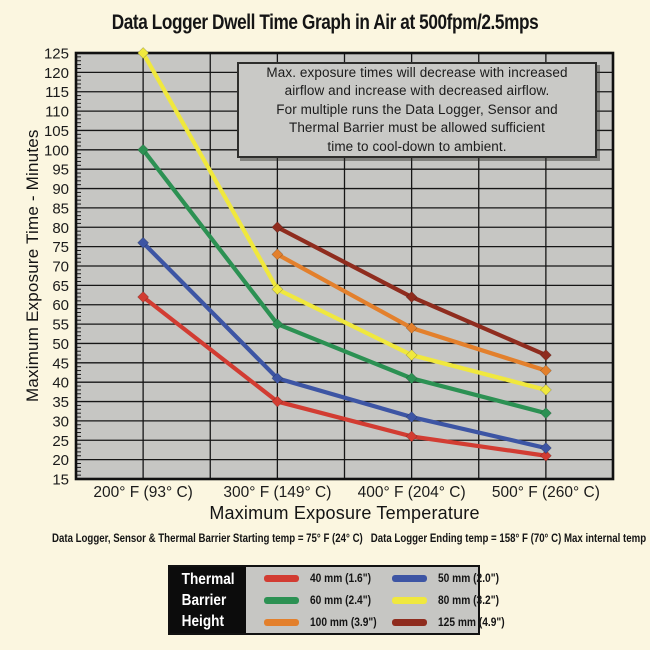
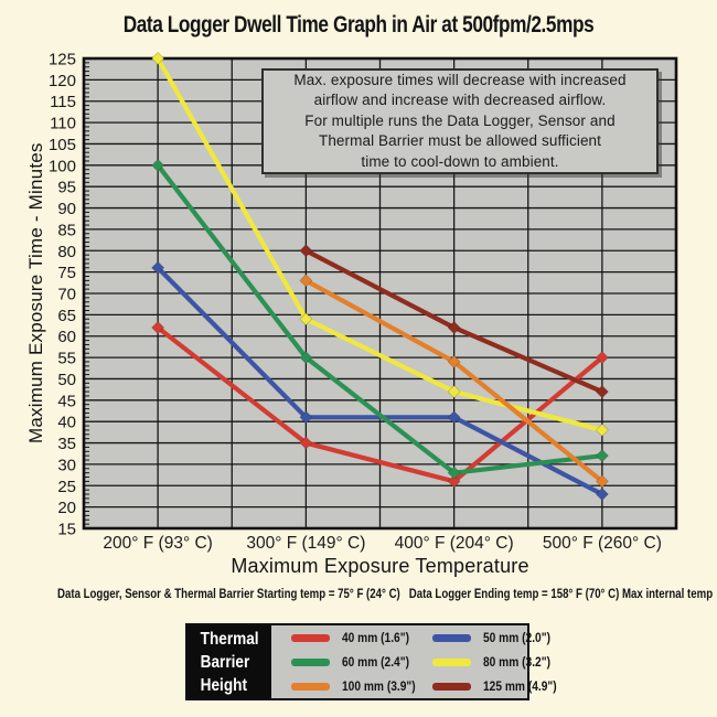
50 mm (2.0")/400° F (204° C): 31 -> 41
60 mm (2.4")/400° F (204° C): 41 -> 28
40 mm (1.6")/500° F (260° C): 21 -> 55
100 mm (3.9")/500° F (260° C): 43 -> 26
